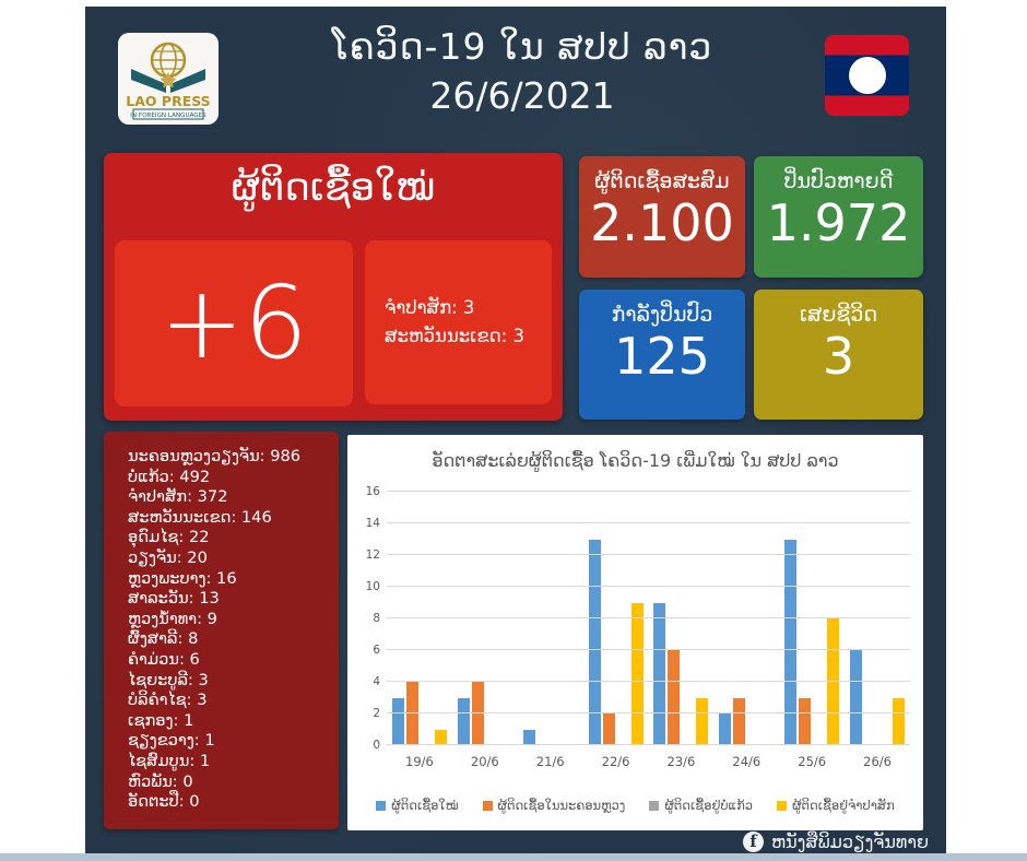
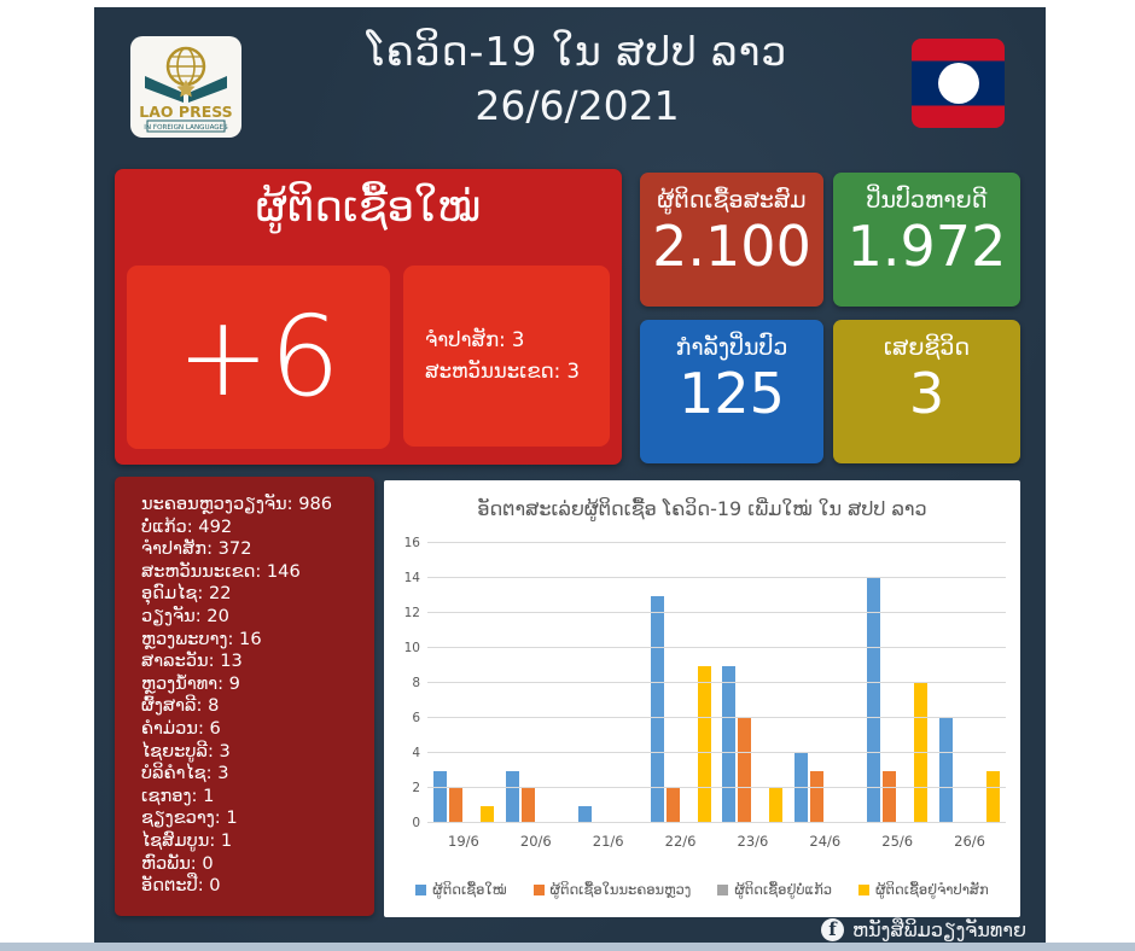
ຜູ້ຕິດເຊື້ອໃນນະຄອນຫຼວງ/19/6: 4 -> 2
ຜູ້ຕິດເຊື້ອໃນນະຄອນຫຼວງ/20/6: 4 -> 2
ຜູ້ຕິດເຊື້ອຢູ່ຈຳປາສັກ/23/6: 3 -> 2
ຜູ້ຕິດເຊື້ອໃໝ່/24/6: 2 -> 4
ຜູ້ຕິດເຊື້ອໃໝ່/25/6: 13 -> 14
